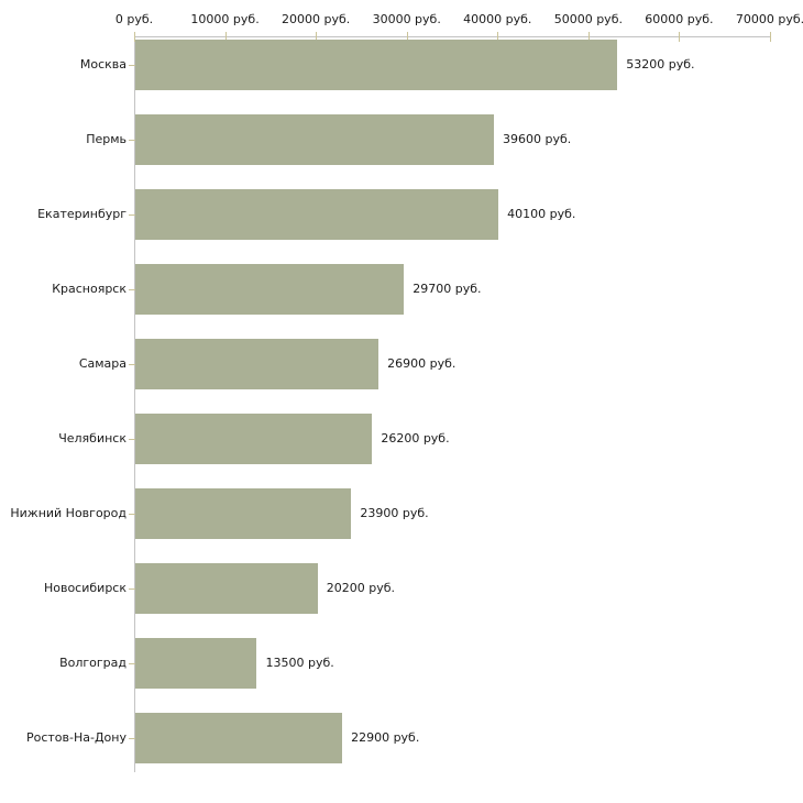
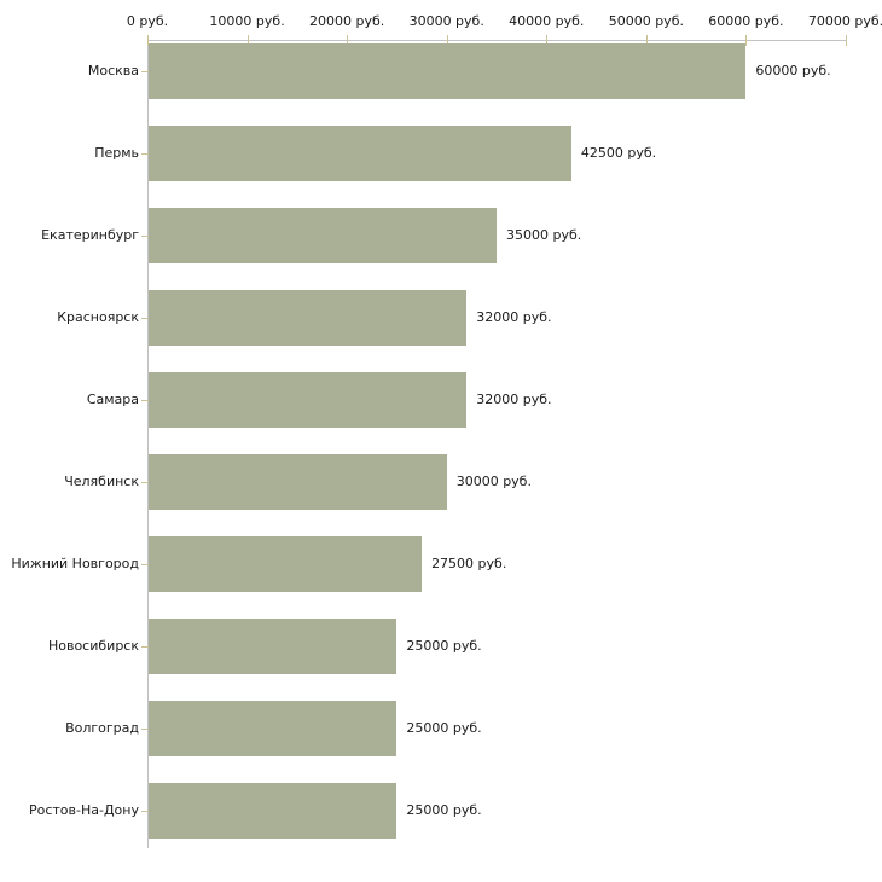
Москва: 53200 -> 60000
Пермь: 39600 -> 42500
Екатеринбург: 40100 -> 35000
Красноярск: 29700 -> 32000
Самара: 26900 -> 32000
Челябинск: 26200 -> 30000
Нижний Новгород: 23900 -> 27500
Новосибирск: 20200 -> 25000
Волгоград: 13500 -> 25000
Ростов-На-Дону: 22900 -> 25000
